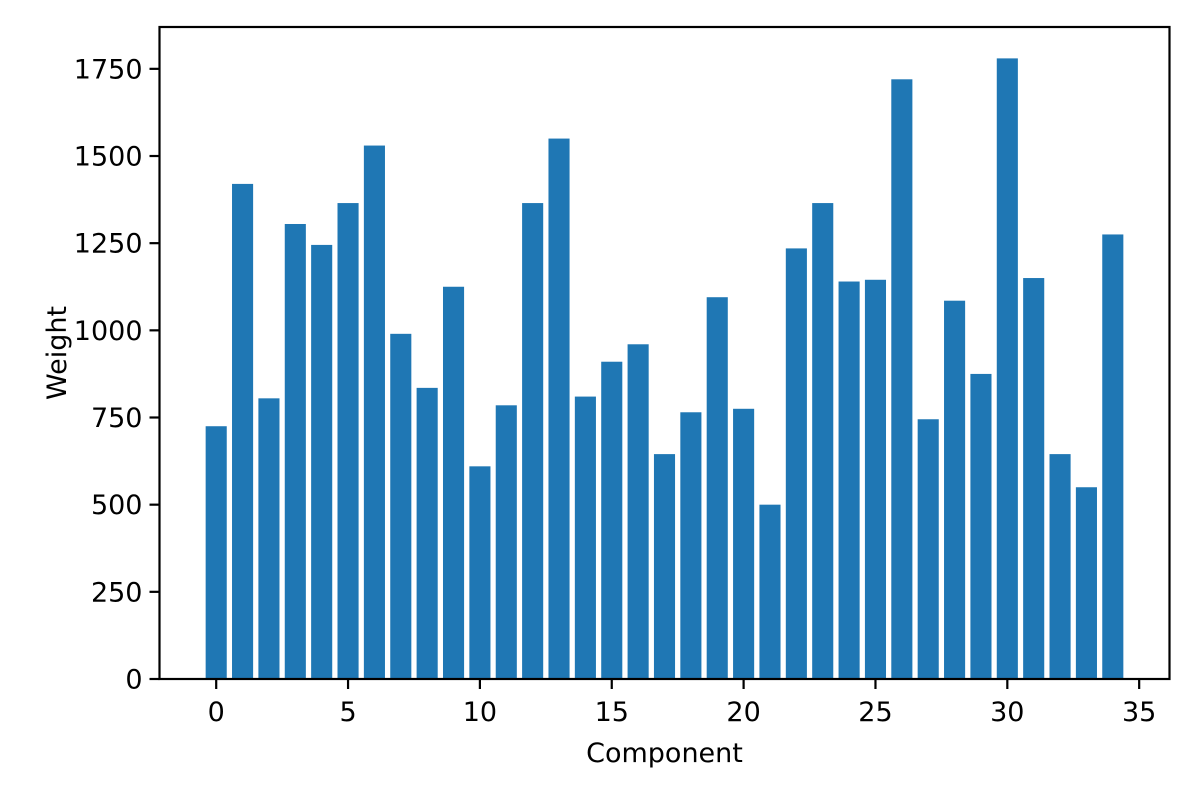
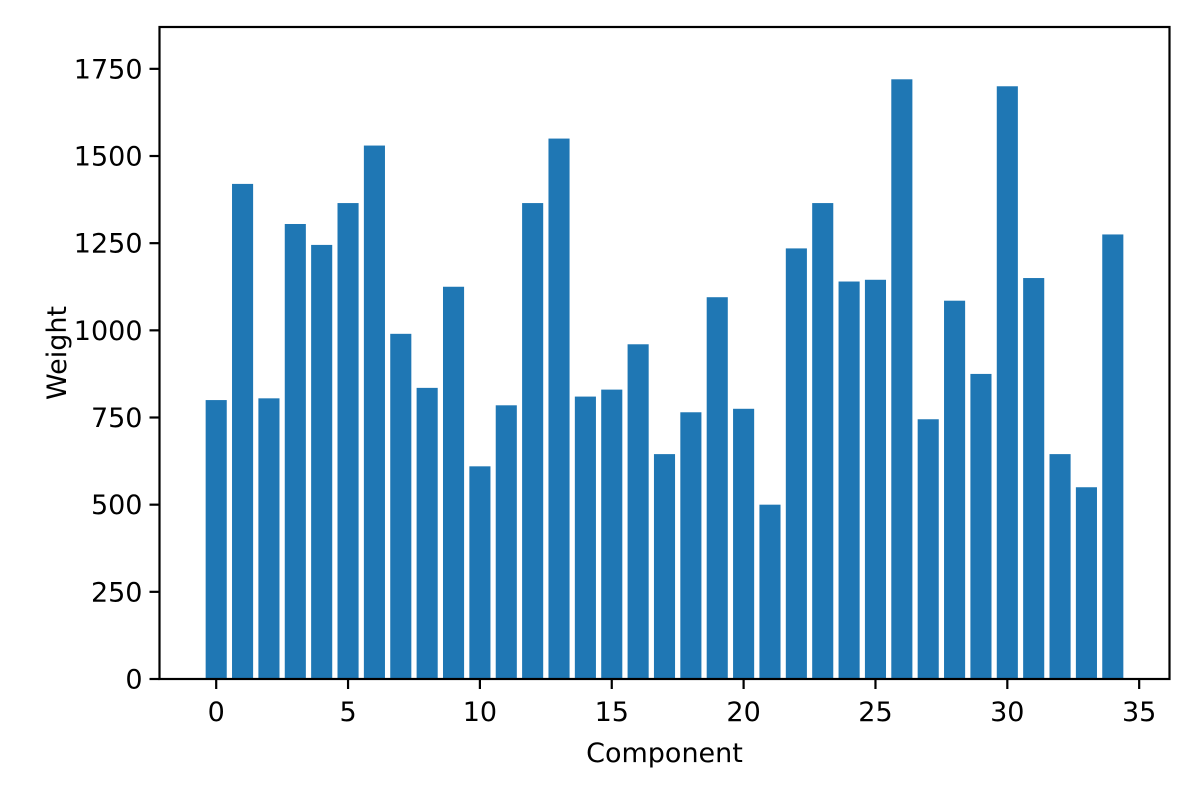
0: 720 -> 800
15: 910 -> 830
30: 1780 -> 1700
